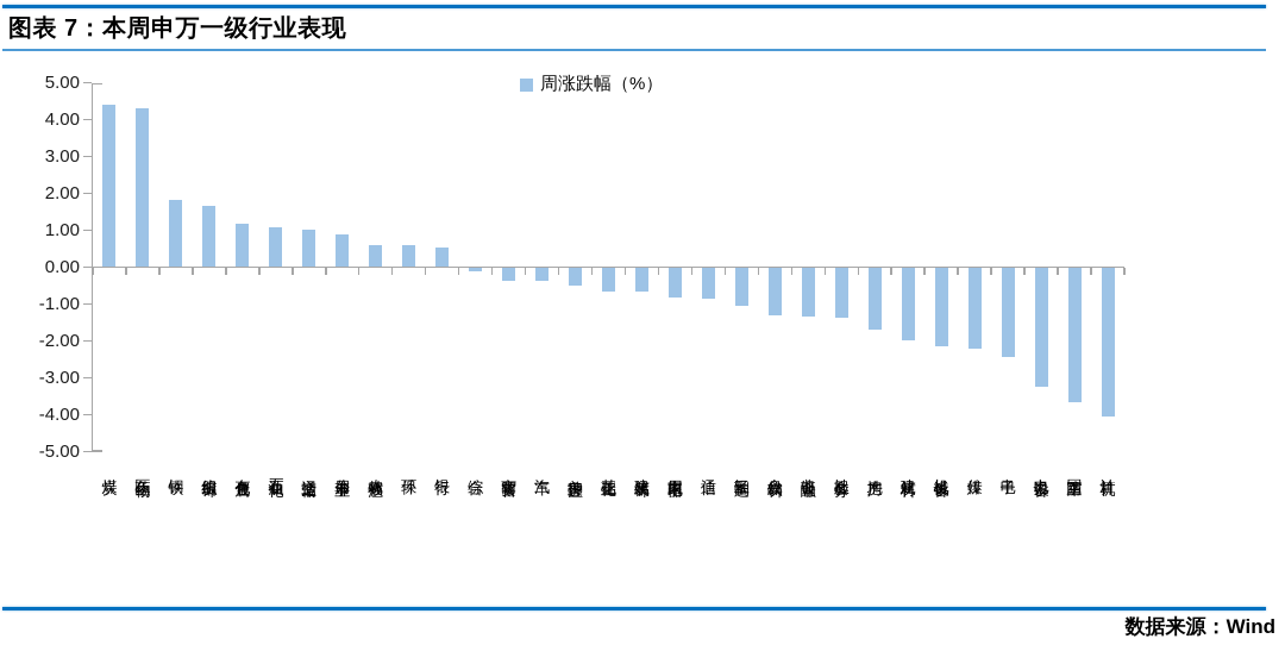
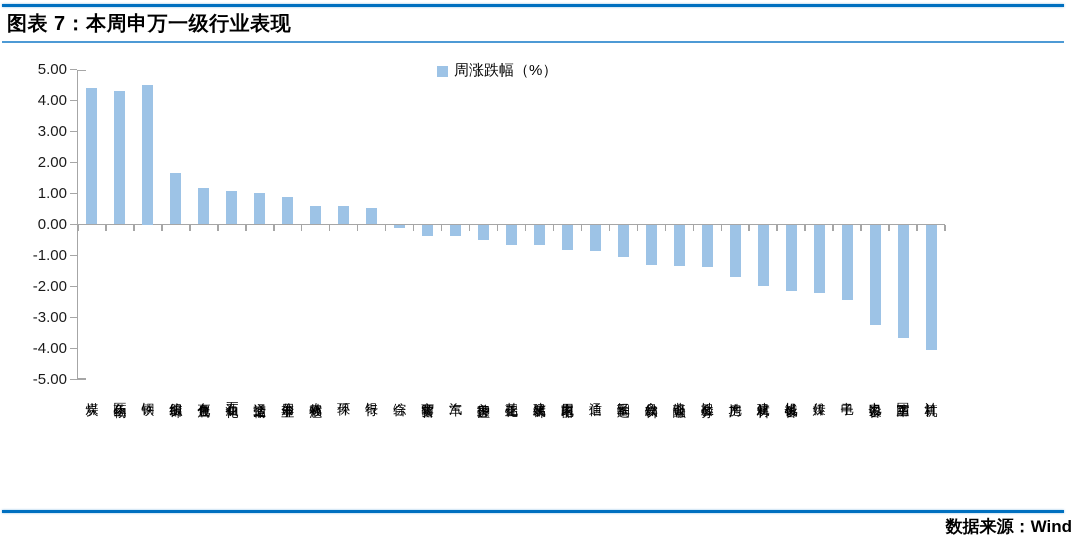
钢铁: 1.8 -> 4.5
